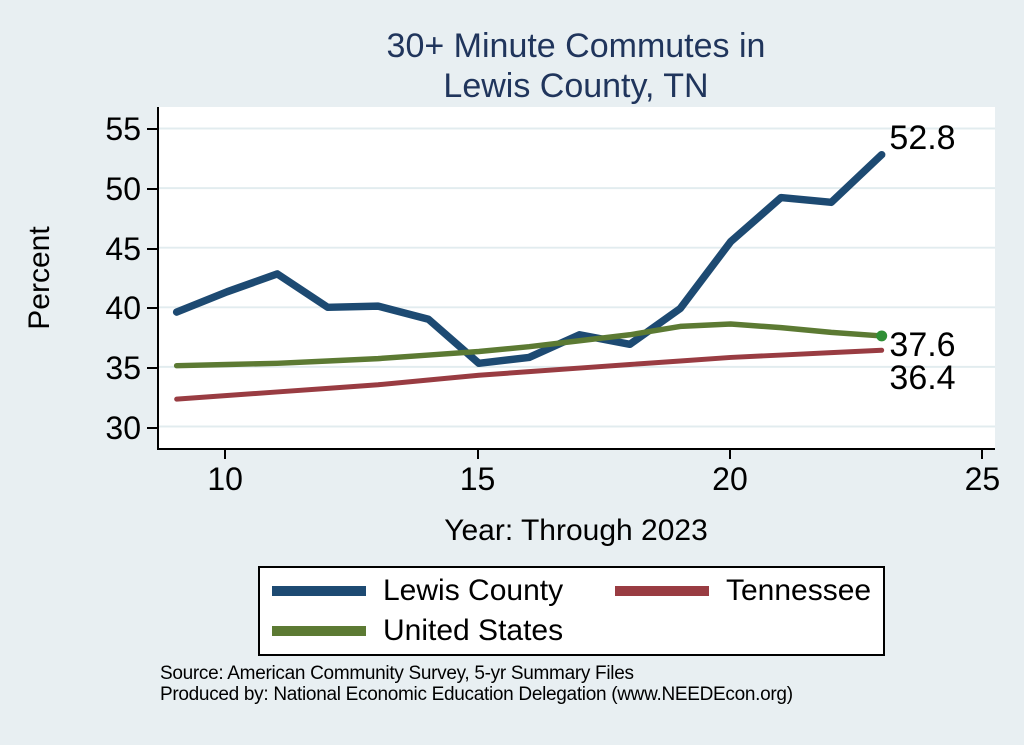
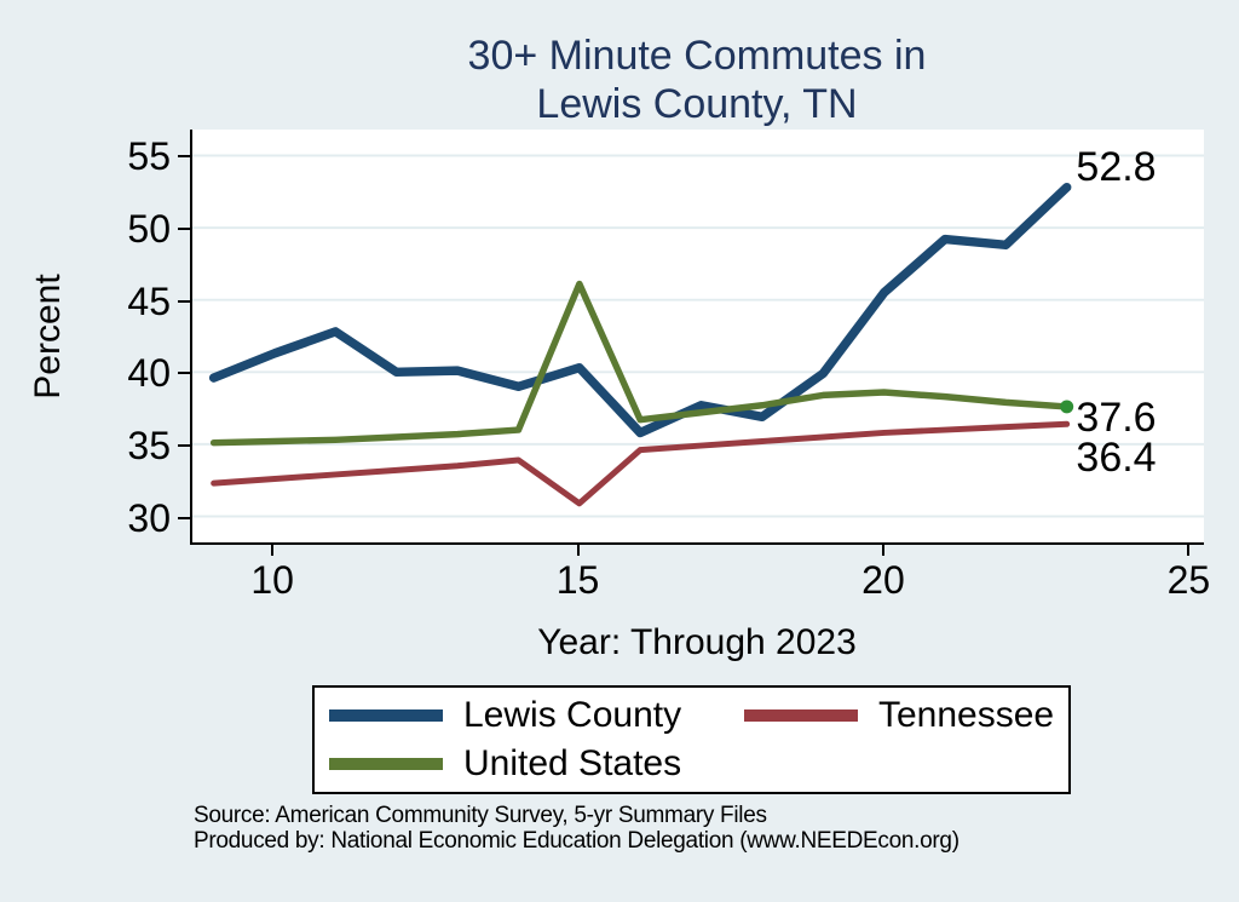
Lewis County/15: 35.3 -> 40.3
Tennessee/15: 34.3 -> 30.9
United States/15: 36.3 -> 46.1
